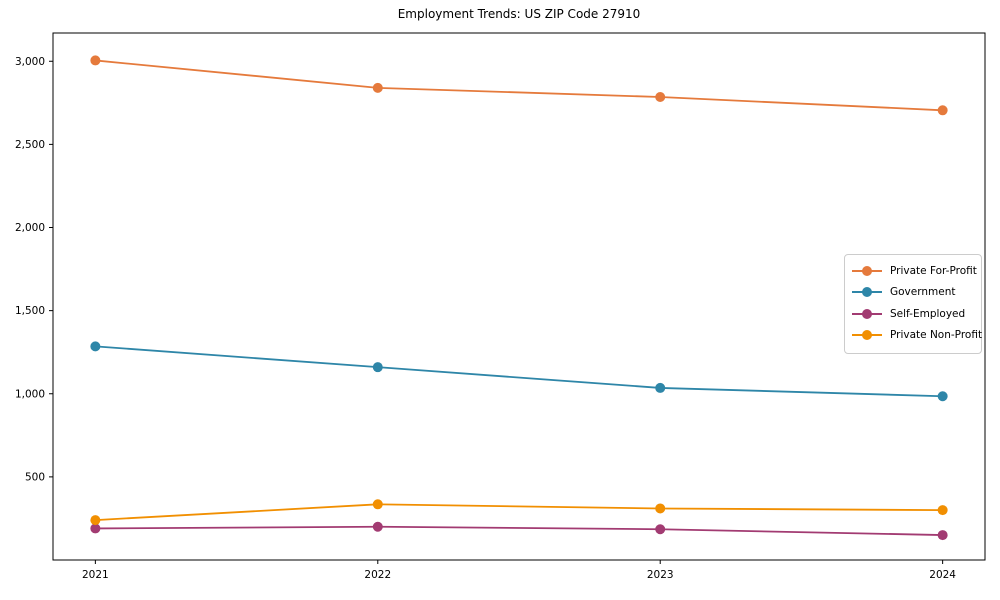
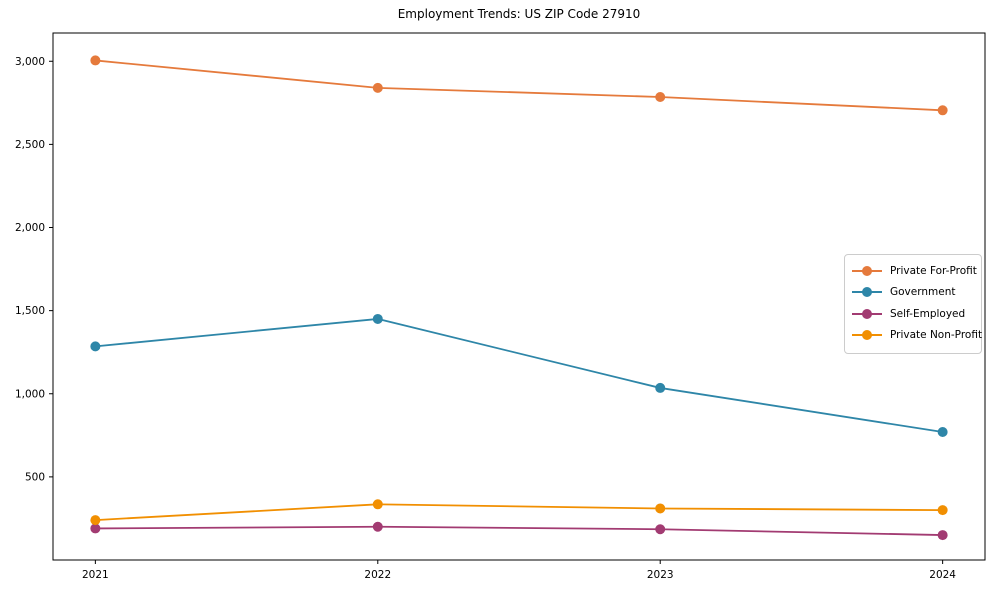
Government/2022: 1160 -> 1450
Government/2024: 980 -> 770
